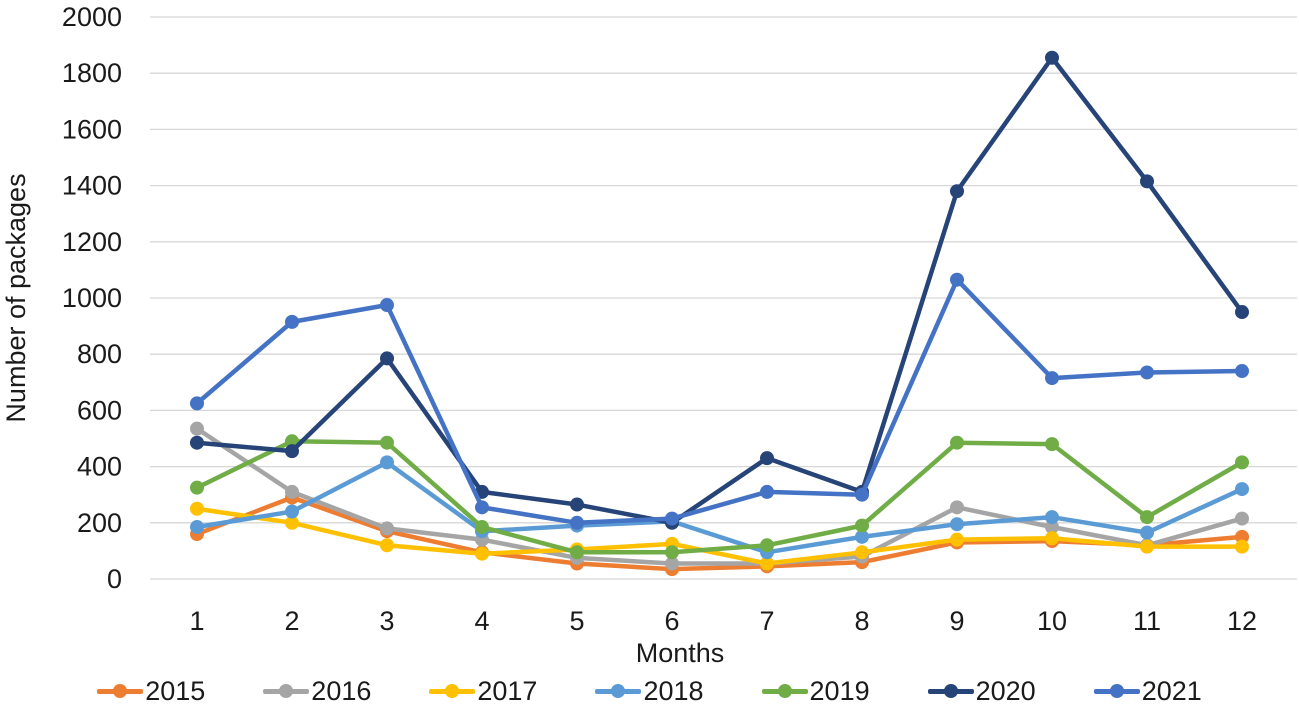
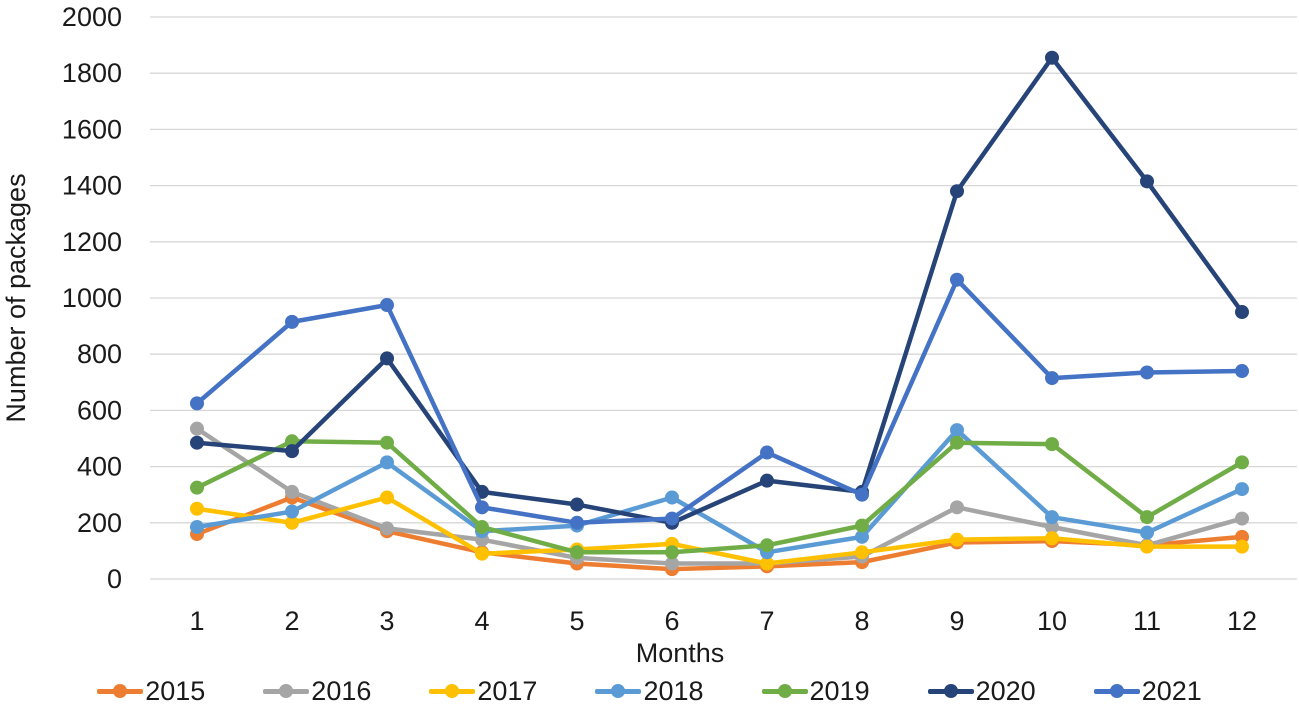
2017/3: 120 -> 290
2018/6: 200 -> 290
2020/7: 430 -> 350
2021/7: 310 -> 450
2018/9: 200 -> 530
